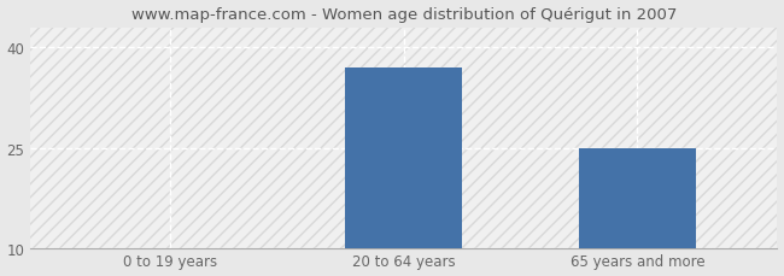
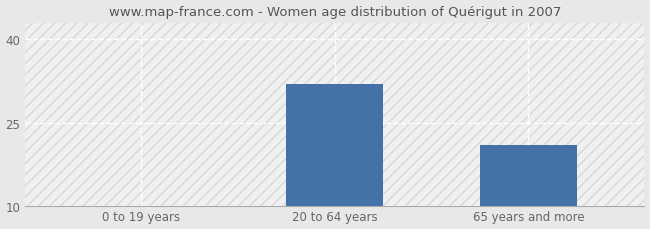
20 to 64 years: 37 -> 32
65 years and more: 25 -> 21
